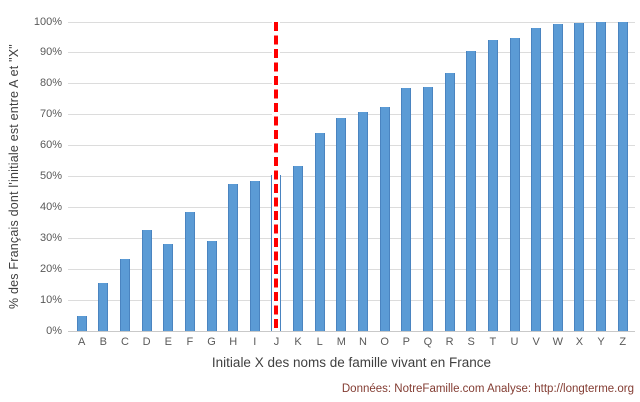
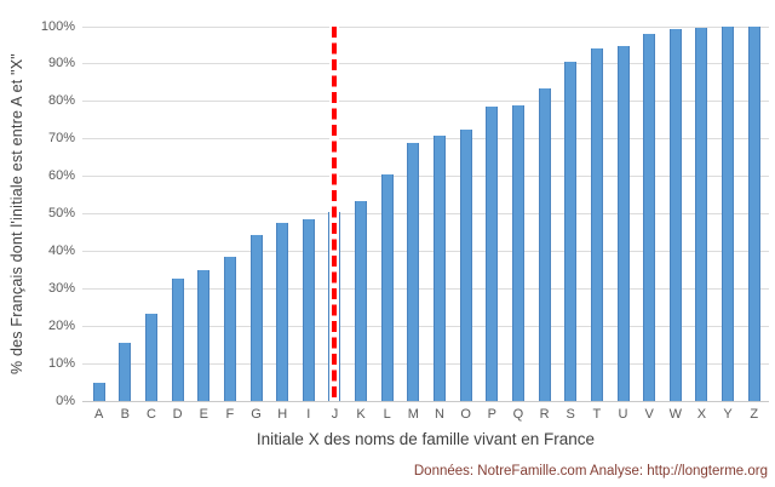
E: 28% -> 35%
G: 29% -> 44%
L: 64% -> 60%
